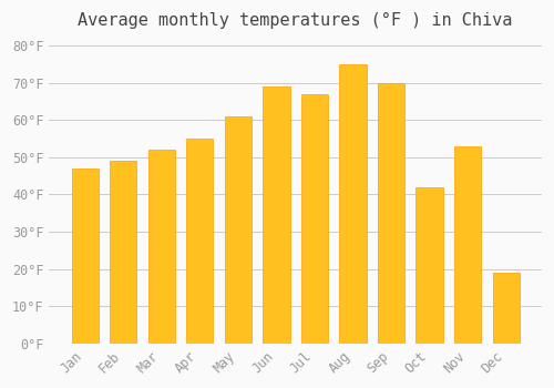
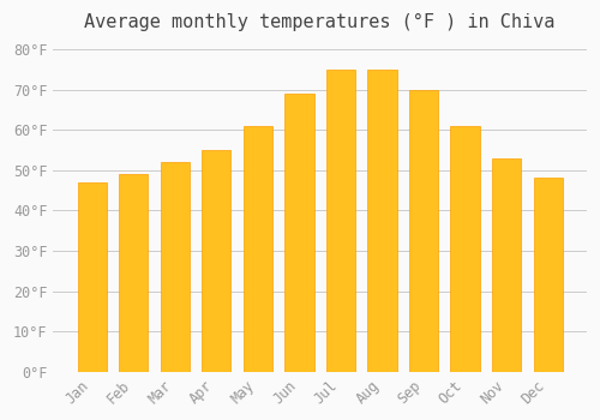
Jul: 67°F -> 75°F
Oct: 42°F -> 61°F
Dec: 19°F -> 48°F
